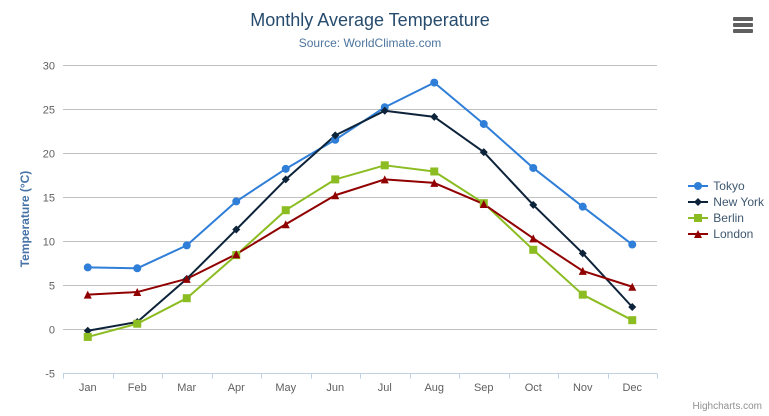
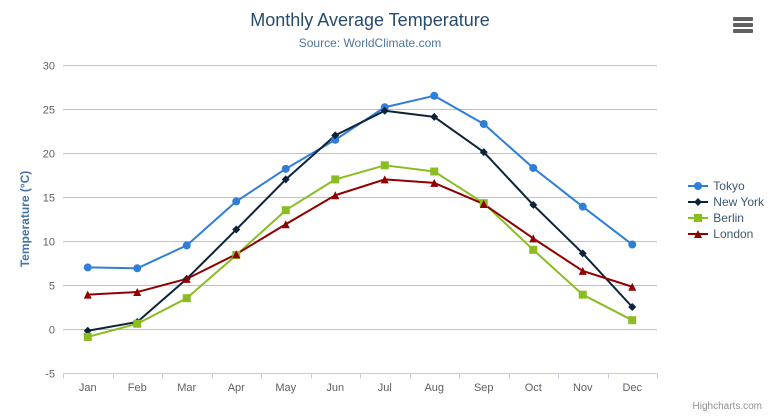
Tokyo/Aug: 28 -> 26
